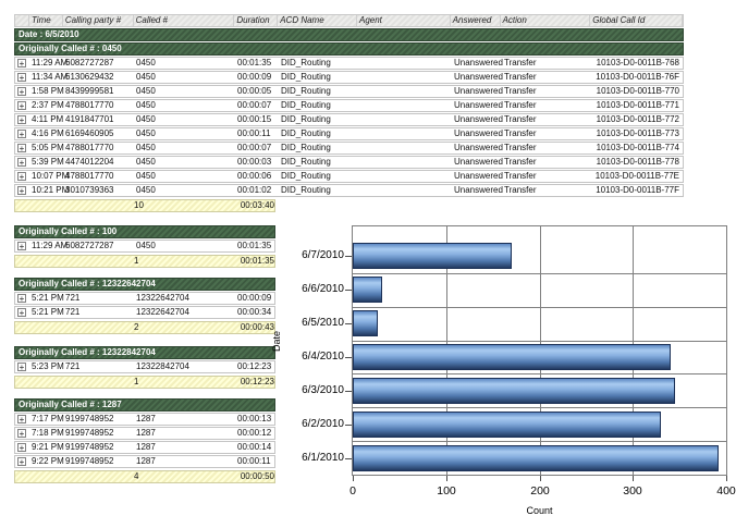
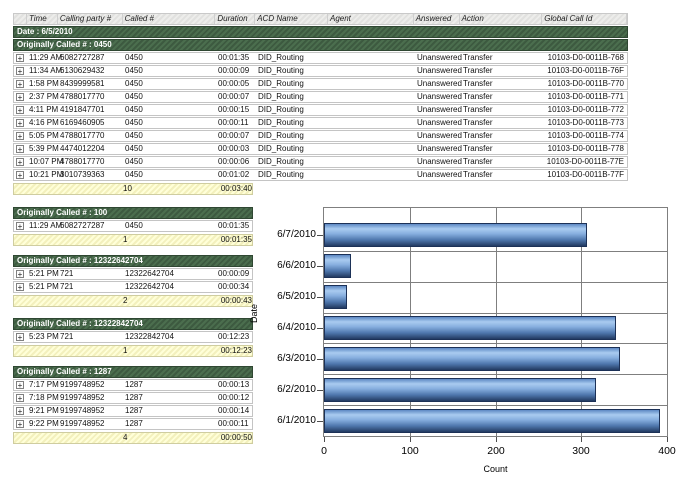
6/7/2010: 170 -> 310
6/2/2010: 330 -> 320
